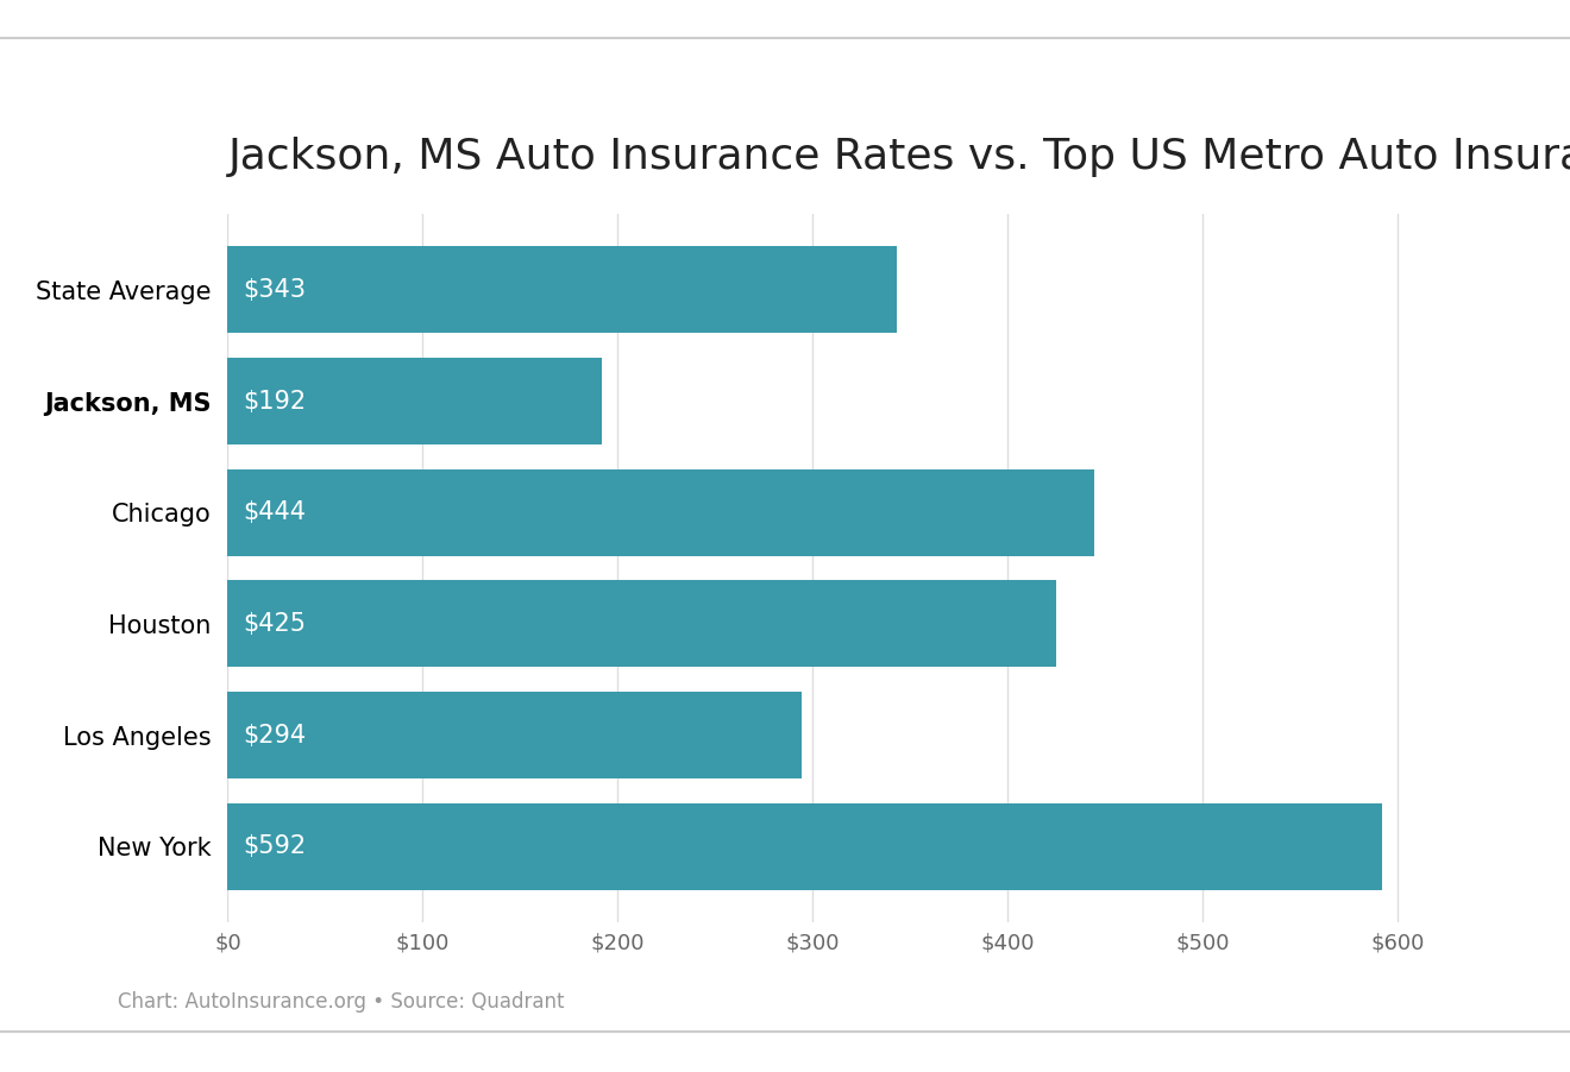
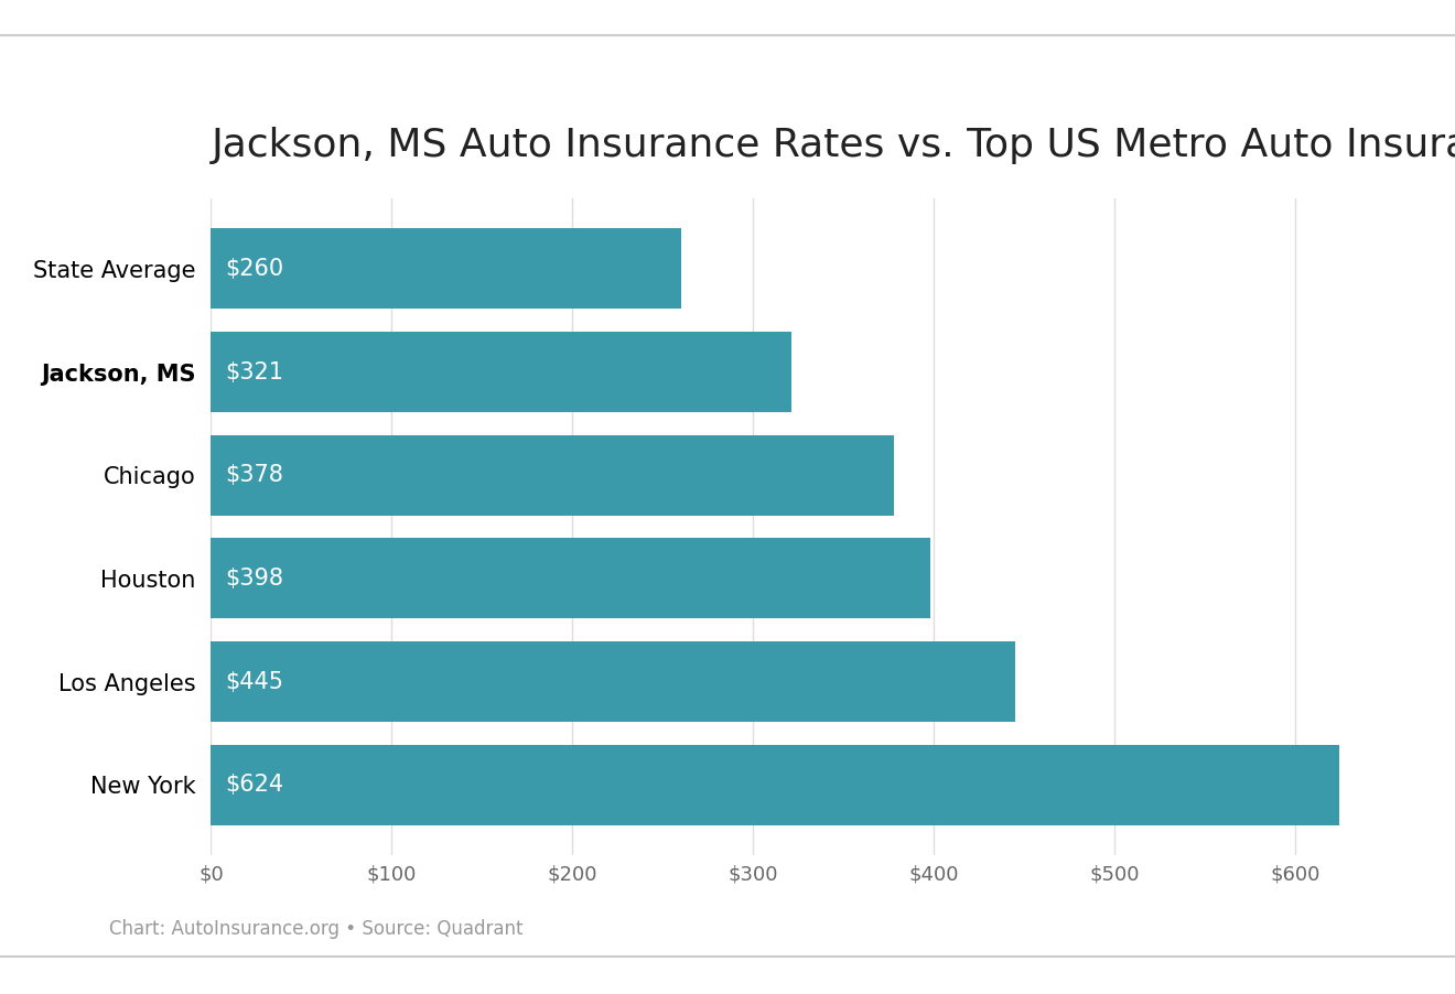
State Average: $343 -> $260
Jackson, MS: $192 -> $321
Chicago: $444 -> $378
Houston: $425 -> $398
Los Angeles: $294 -> $445
New York: $592 -> $624
